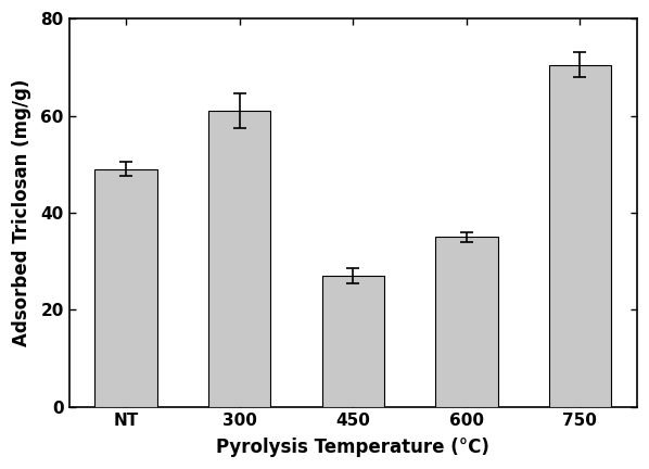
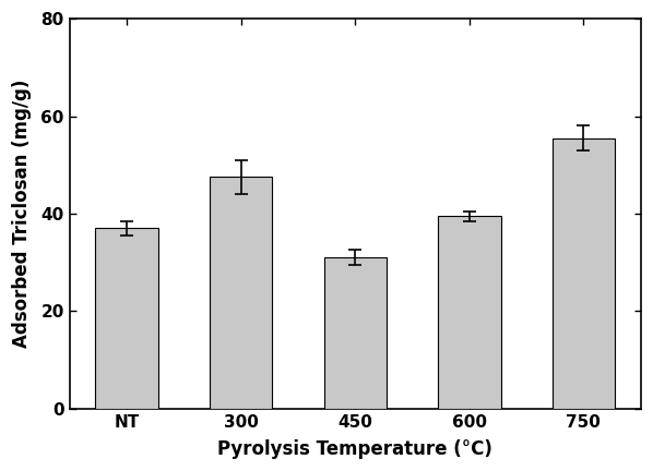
NT: 49.0 -> 37.0
300: 61.0 -> 47.5
450: 27.0 -> 31.0
600: 35.0 -> 39.5
750: 70.5 -> 55.5
